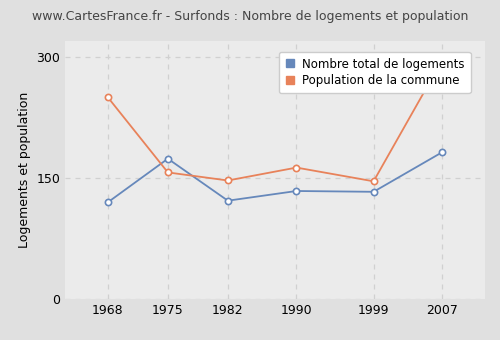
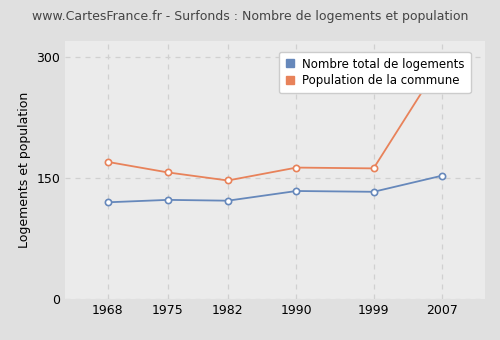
Population de la commune/1968: 250 -> 170
Nombre total de logements/1975: 174 -> 123
Population de la commune/1999: 146 -> 162
Nombre total de logements/2007: 182 -> 153
